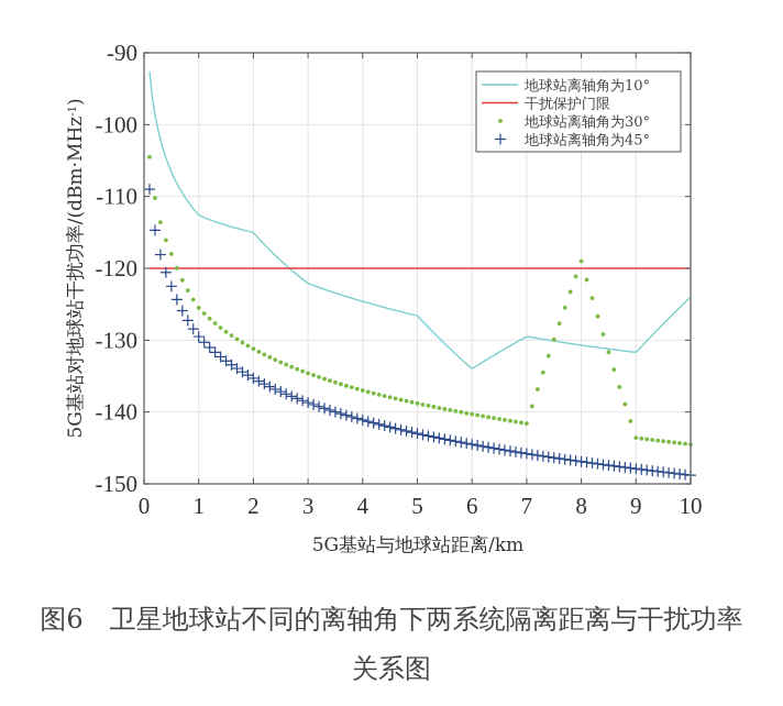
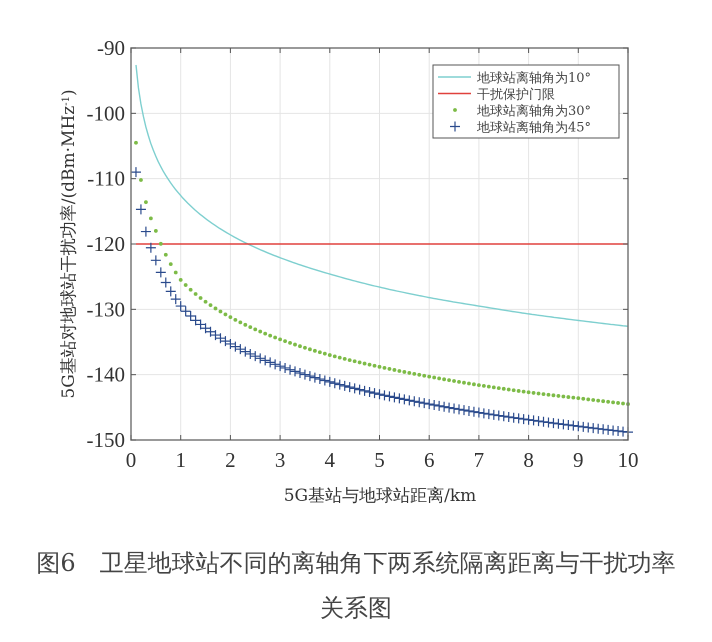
地球站离轴角为10°/2: -115 -> -119
地球站离轴角为10°/6: -134 -> -128
地球站离轴角为30°/8: -119 -> -143
地球站离轴角为10°/10: -124 -> -133
